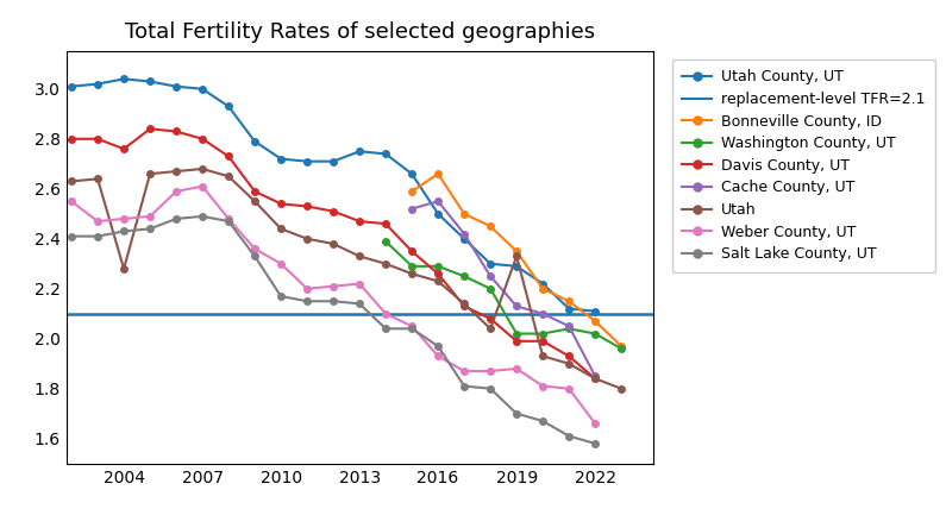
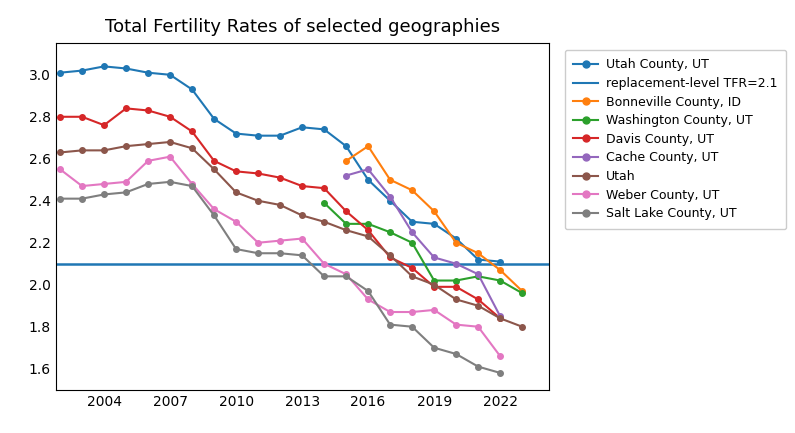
Utah/2004: 2.28 -> 2.64
Utah/2019: 2.33 -> 2.00
